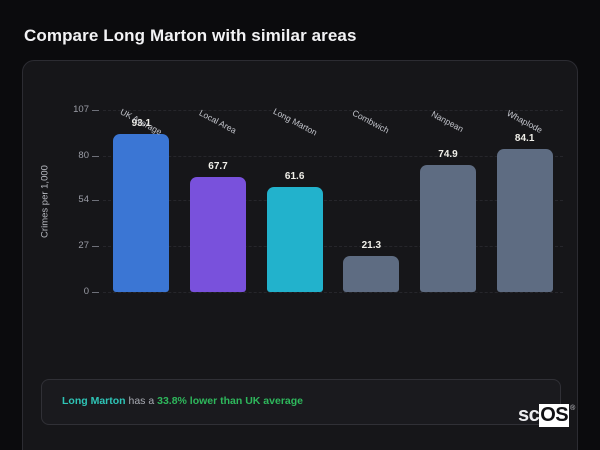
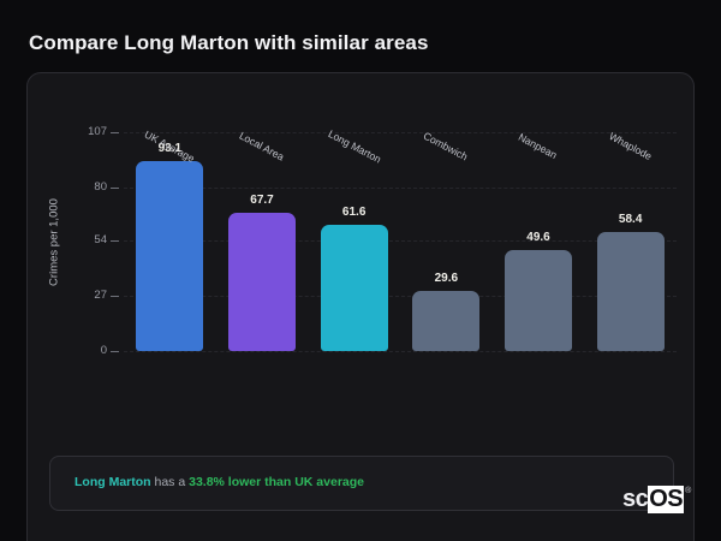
Combwich: 21.3 -> 29.6
Nanpean: 74.9 -> 49.6
Whaplode: 84.1 -> 58.4
